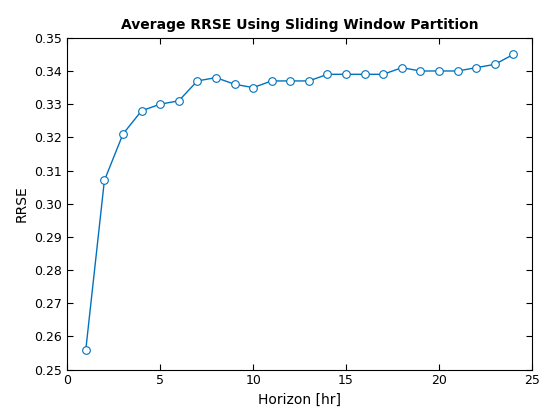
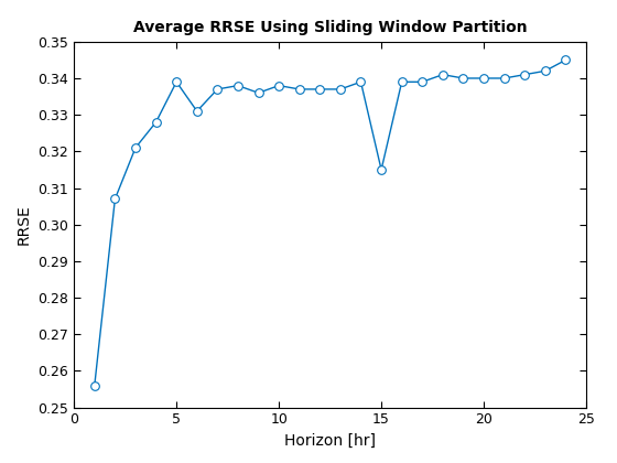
5: 0.330 -> 0.339
10: 0.335 -> 0.338
15: 0.339 -> 0.315
